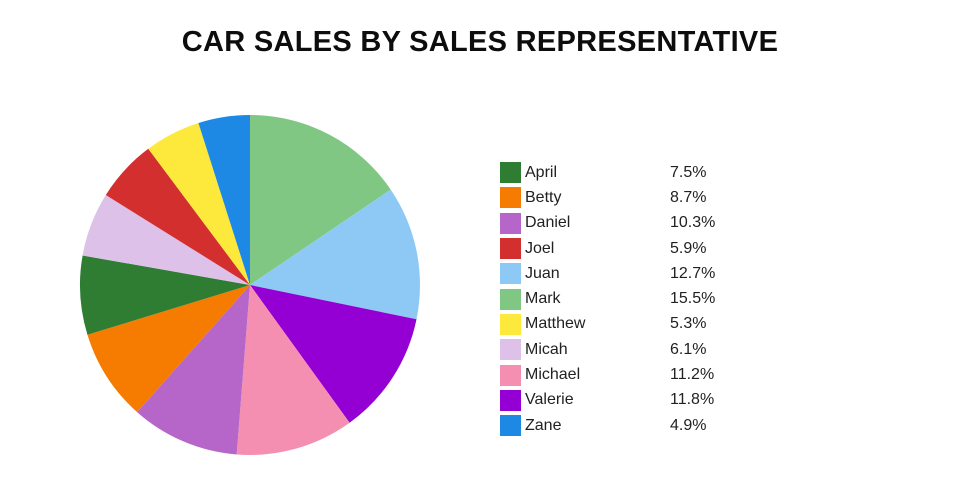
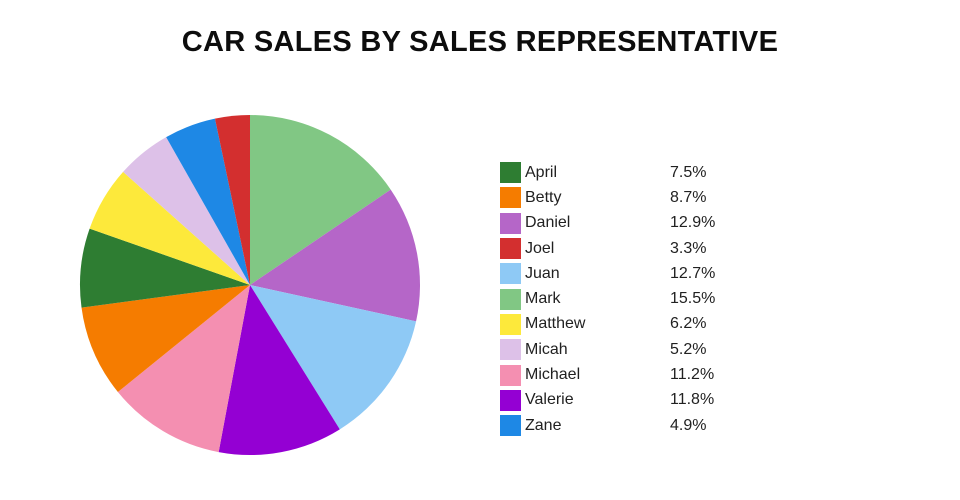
Daniel: 10.3% -> 12.9%
Joel: 5.9% -> 3.3%
Matthew: 5.3% -> 6.2%
Micah: 6.1% -> 5.2%
